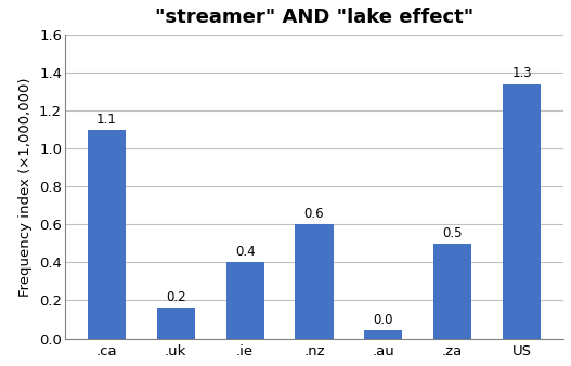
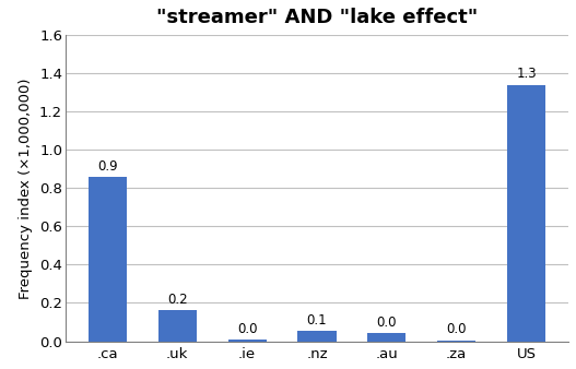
.ca: 1.1 -> 0.9
.ie: 0.4 -> 0.0
.nz: 0.6 -> 0.1
.za: 0.5 -> 0.0
